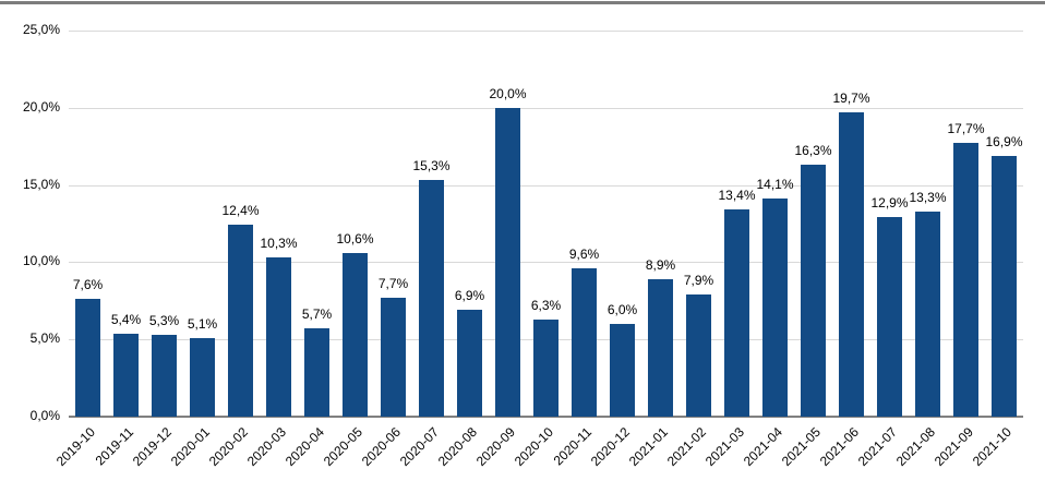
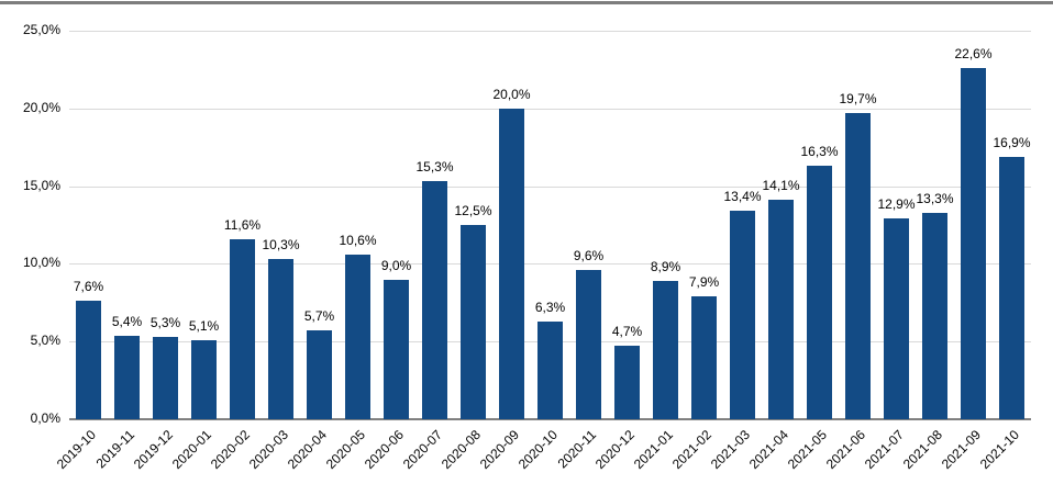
2020-02: 12,4% -> 11,6%
2020-06: 7,7% -> 9,0%
2020-08: 6,9% -> 12,5%
2020-12: 6,0% -> 4,7%
2021-09: 17,7% -> 22,6%
